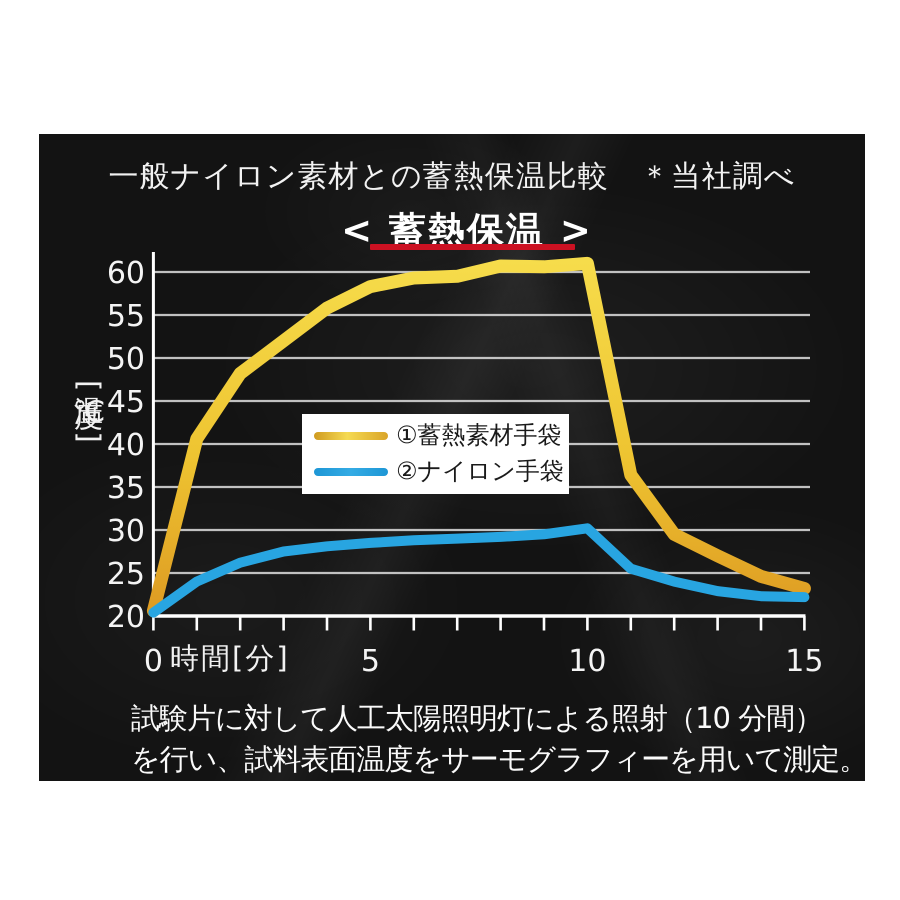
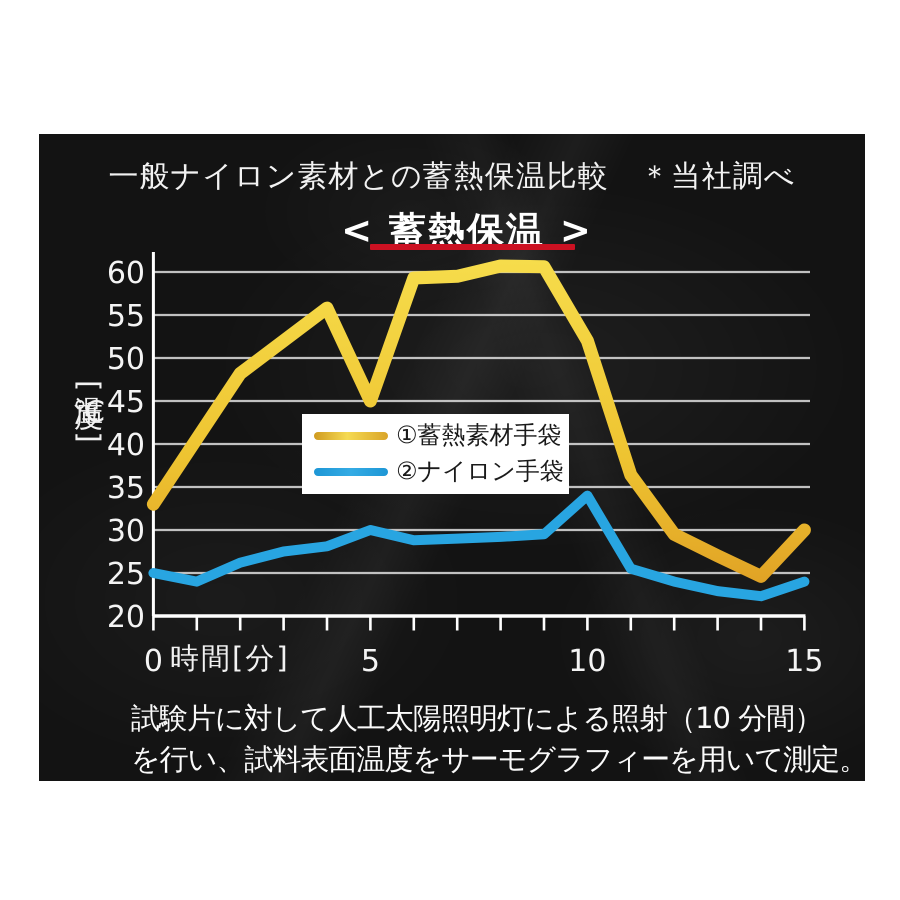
①蓄熱素材手袋/0: 21 -> 33
②ナイロン手袋/0: 20 -> 25
①蓄熱素材手袋/5: 58 -> 45
②ナイロン手袋/5: 28 -> 30
①蓄熱素材手袋/10: 61 -> 52
②ナイロン手袋/10: 30 -> 34
①蓄熱素材手袋/15: 23 -> 30
②ナイロン手袋/15: 22 -> 24
